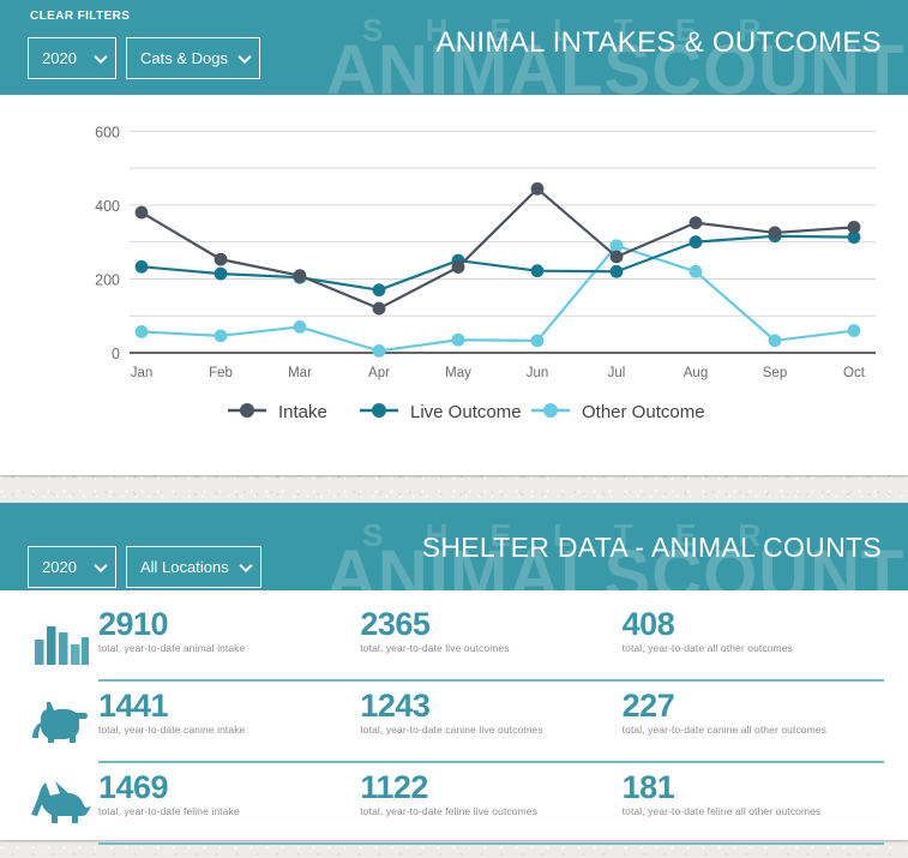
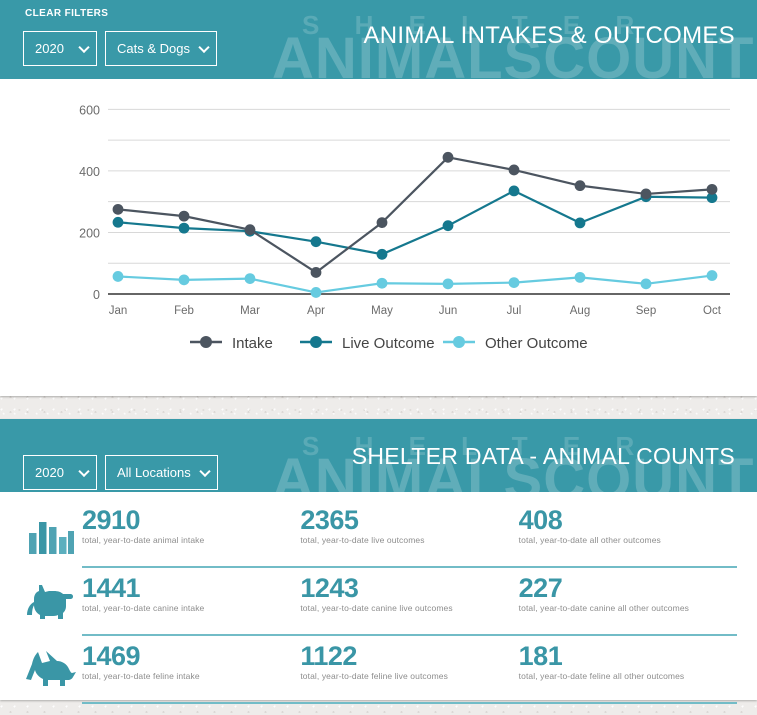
Intake/Jan: 380 -> 280
Other Outcome/Mar: 70 -> 50
Intake/Apr: 120 -> 70
Live Outcome/May: 250 -> 130
Intake/Jul: 260 -> 400
Live Outcome/Jul: 220 -> 340
Other Outcome/Jul: 290 -> 40
Live Outcome/Aug: 300 -> 230
Other Outcome/Aug: 220 -> 50
